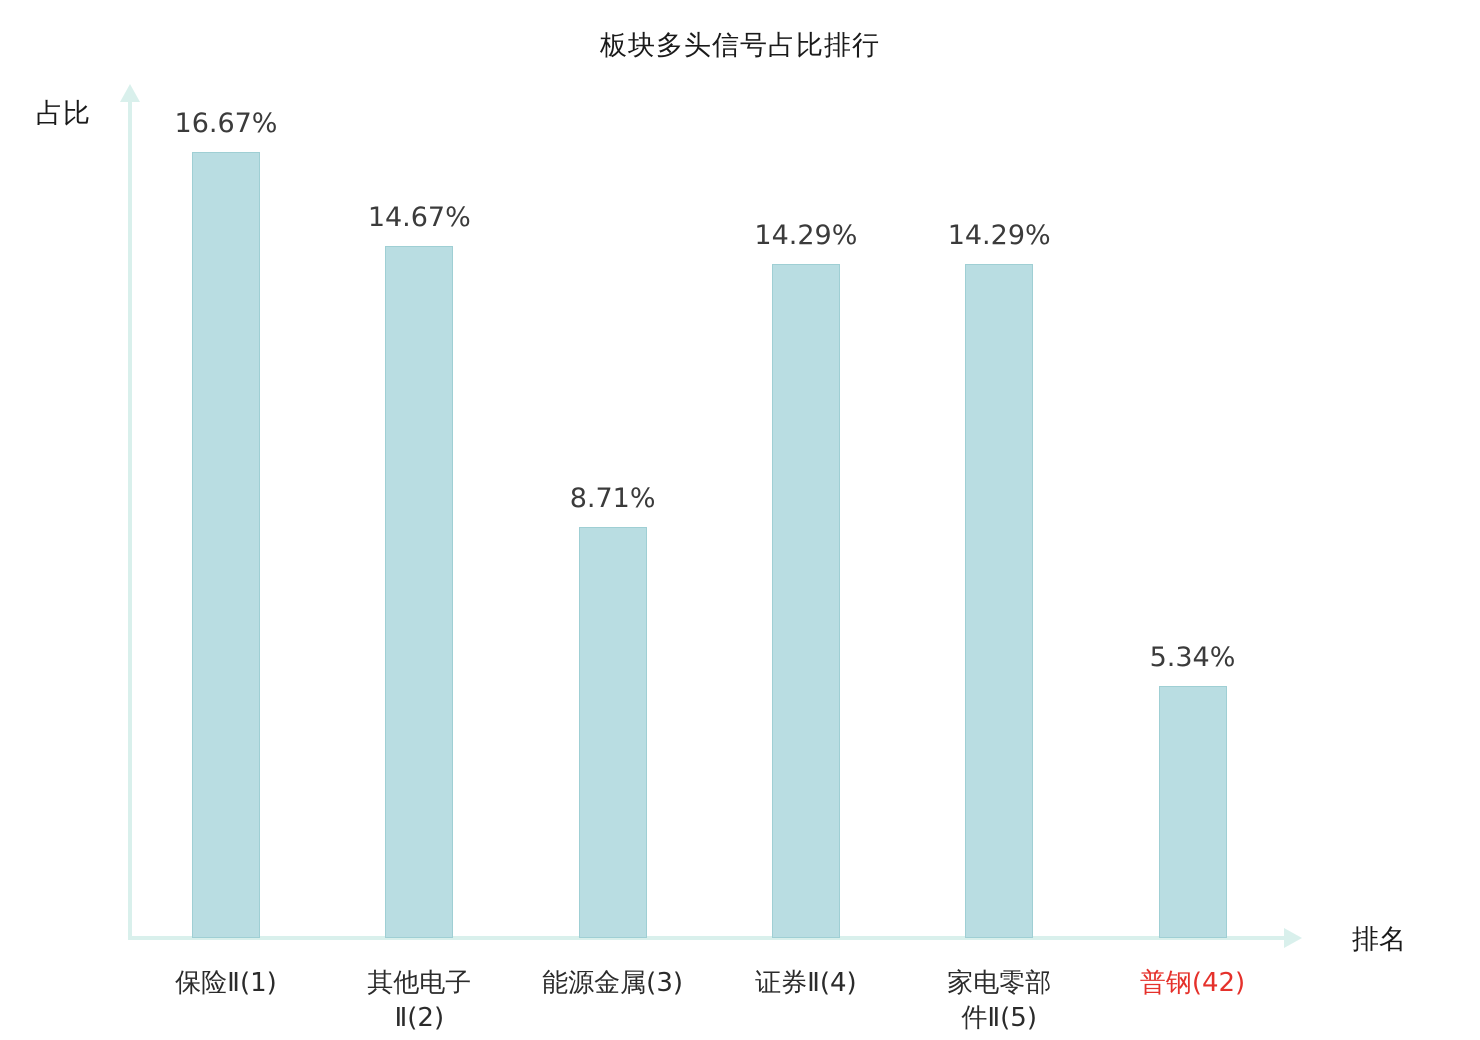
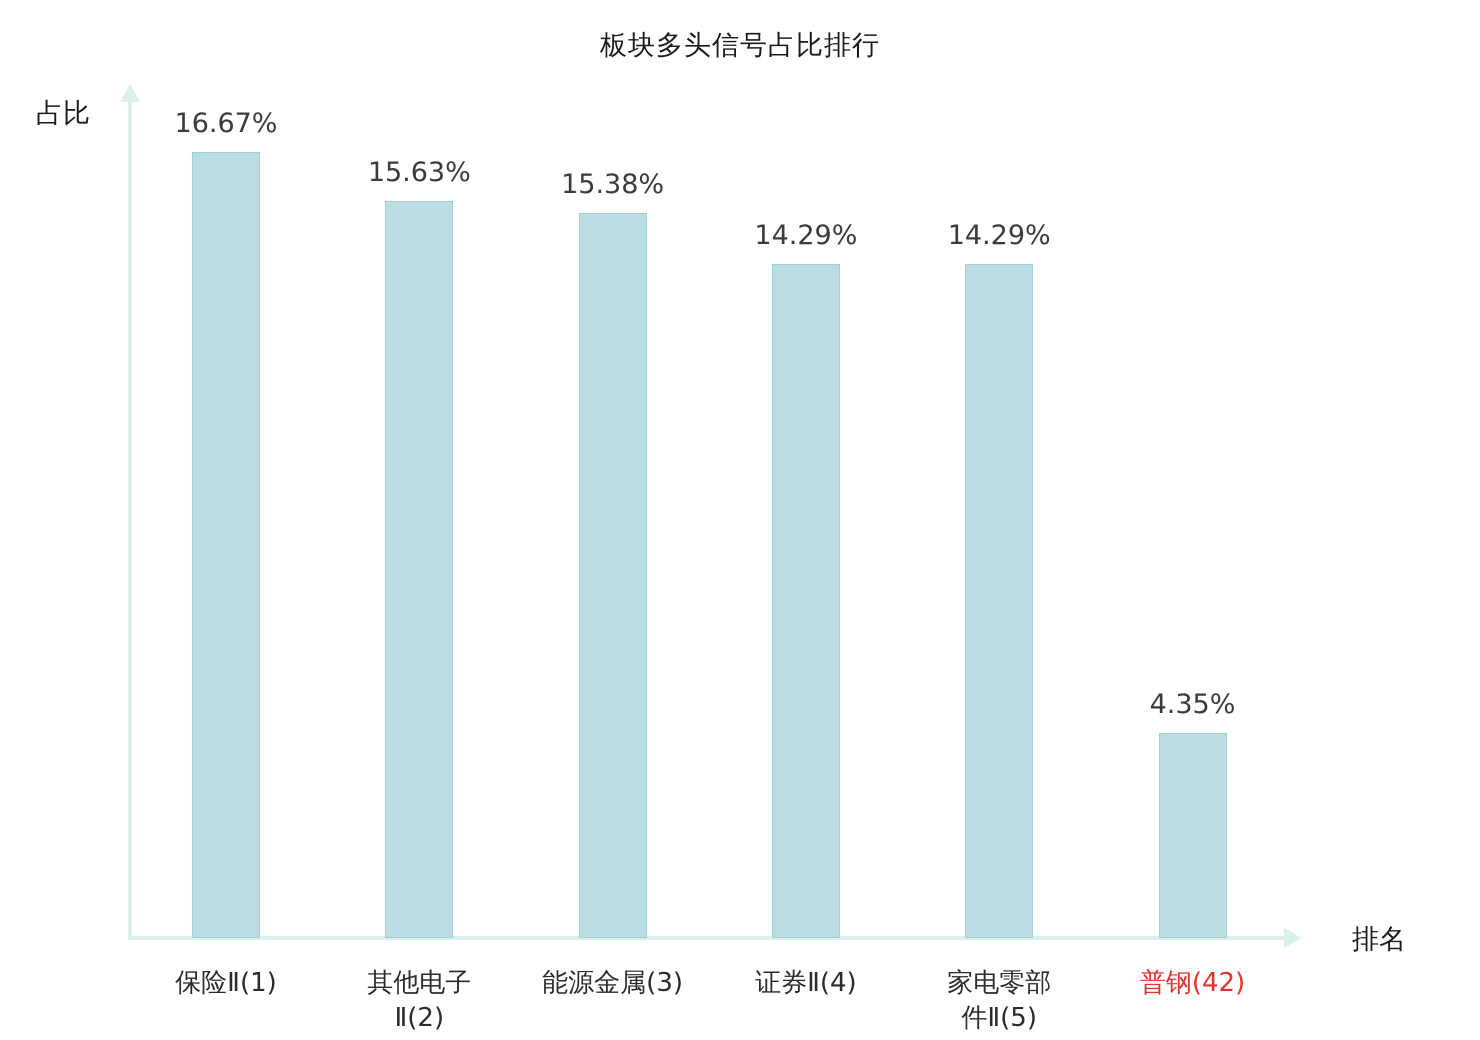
其他电子 Ⅱ(2): 14.67% -> 15.63%
能源金属(3): 8.71% -> 15.38%
普钢(42): 5.34% -> 4.35%
